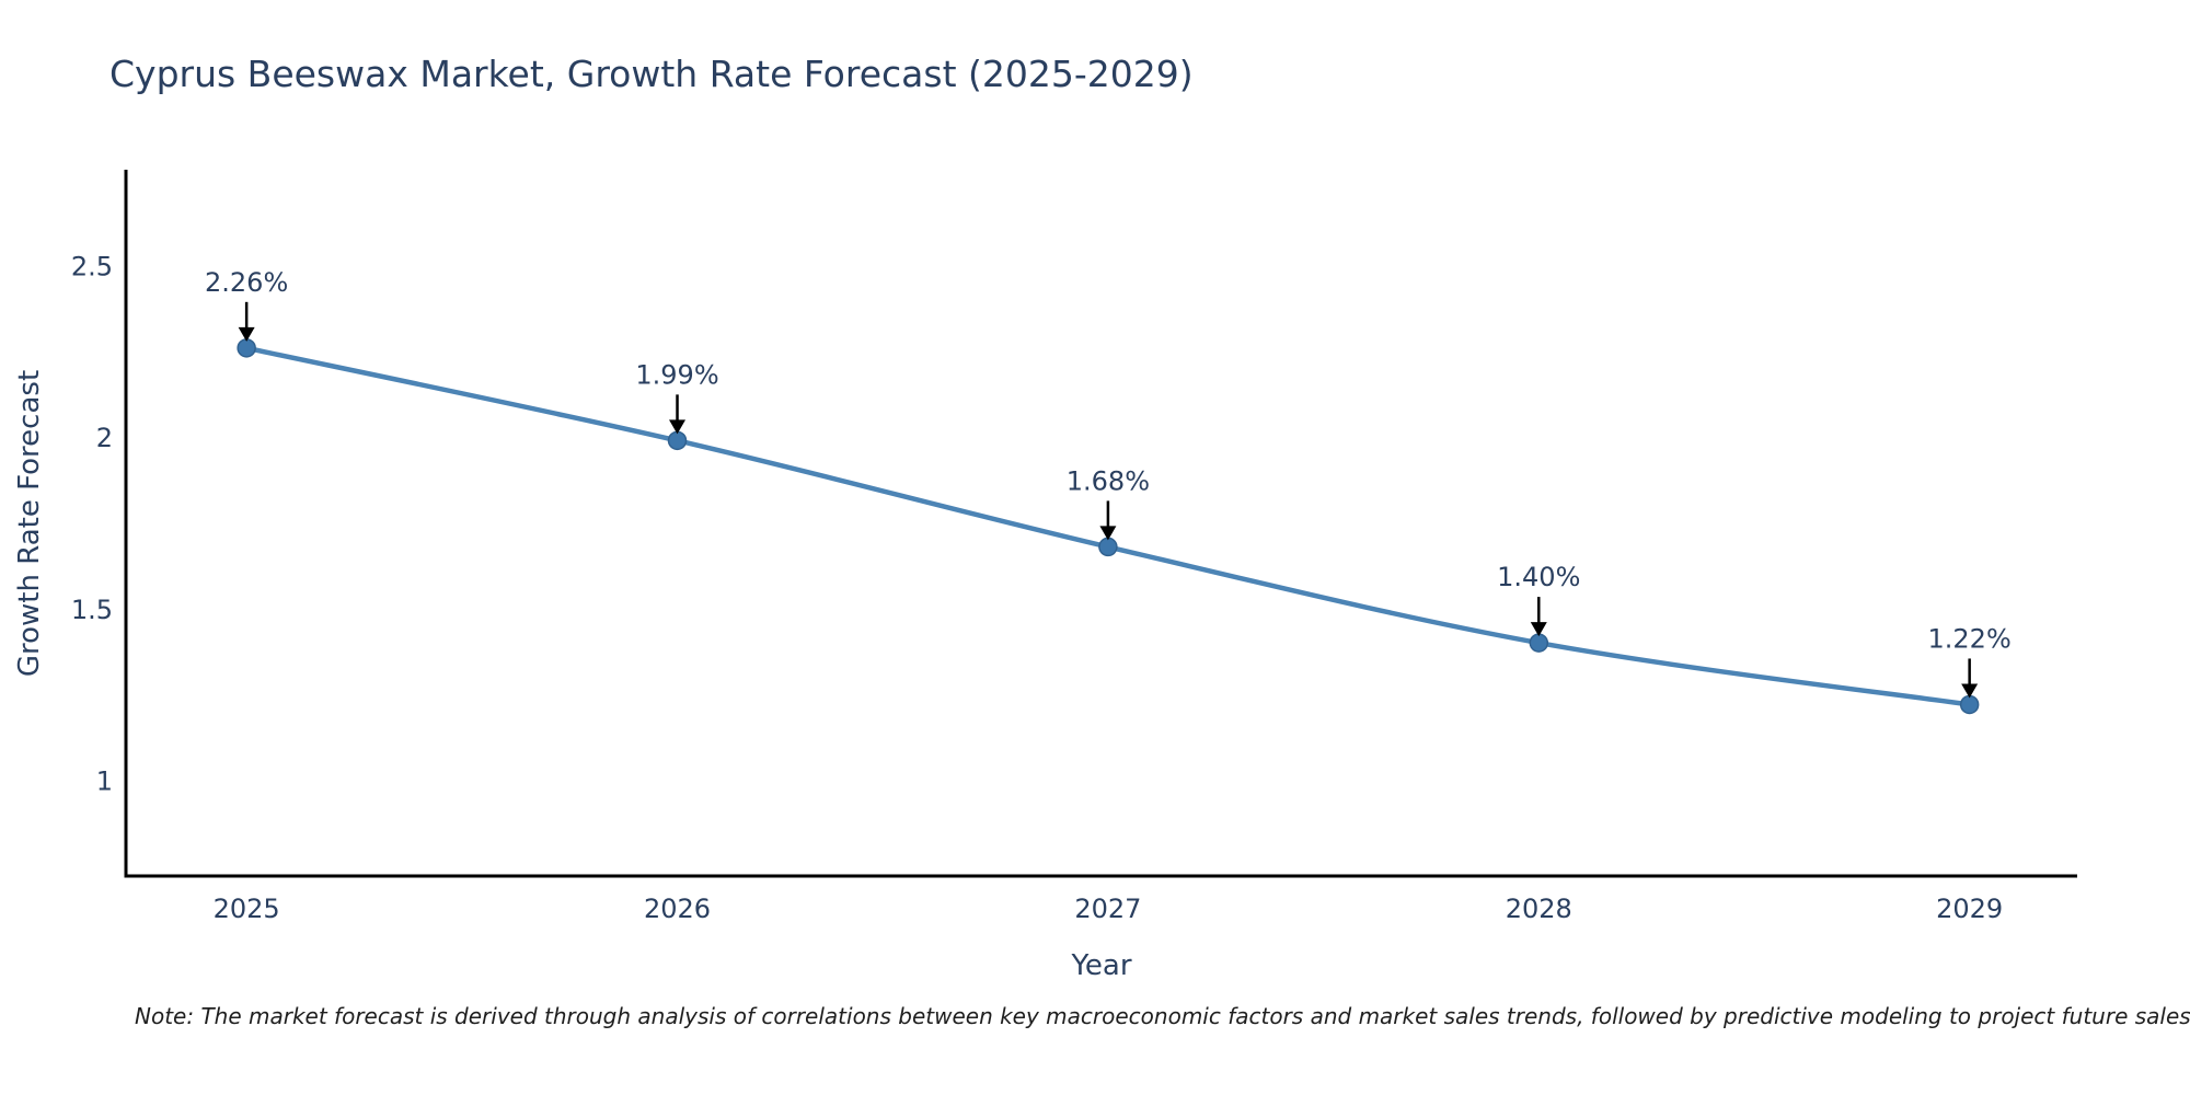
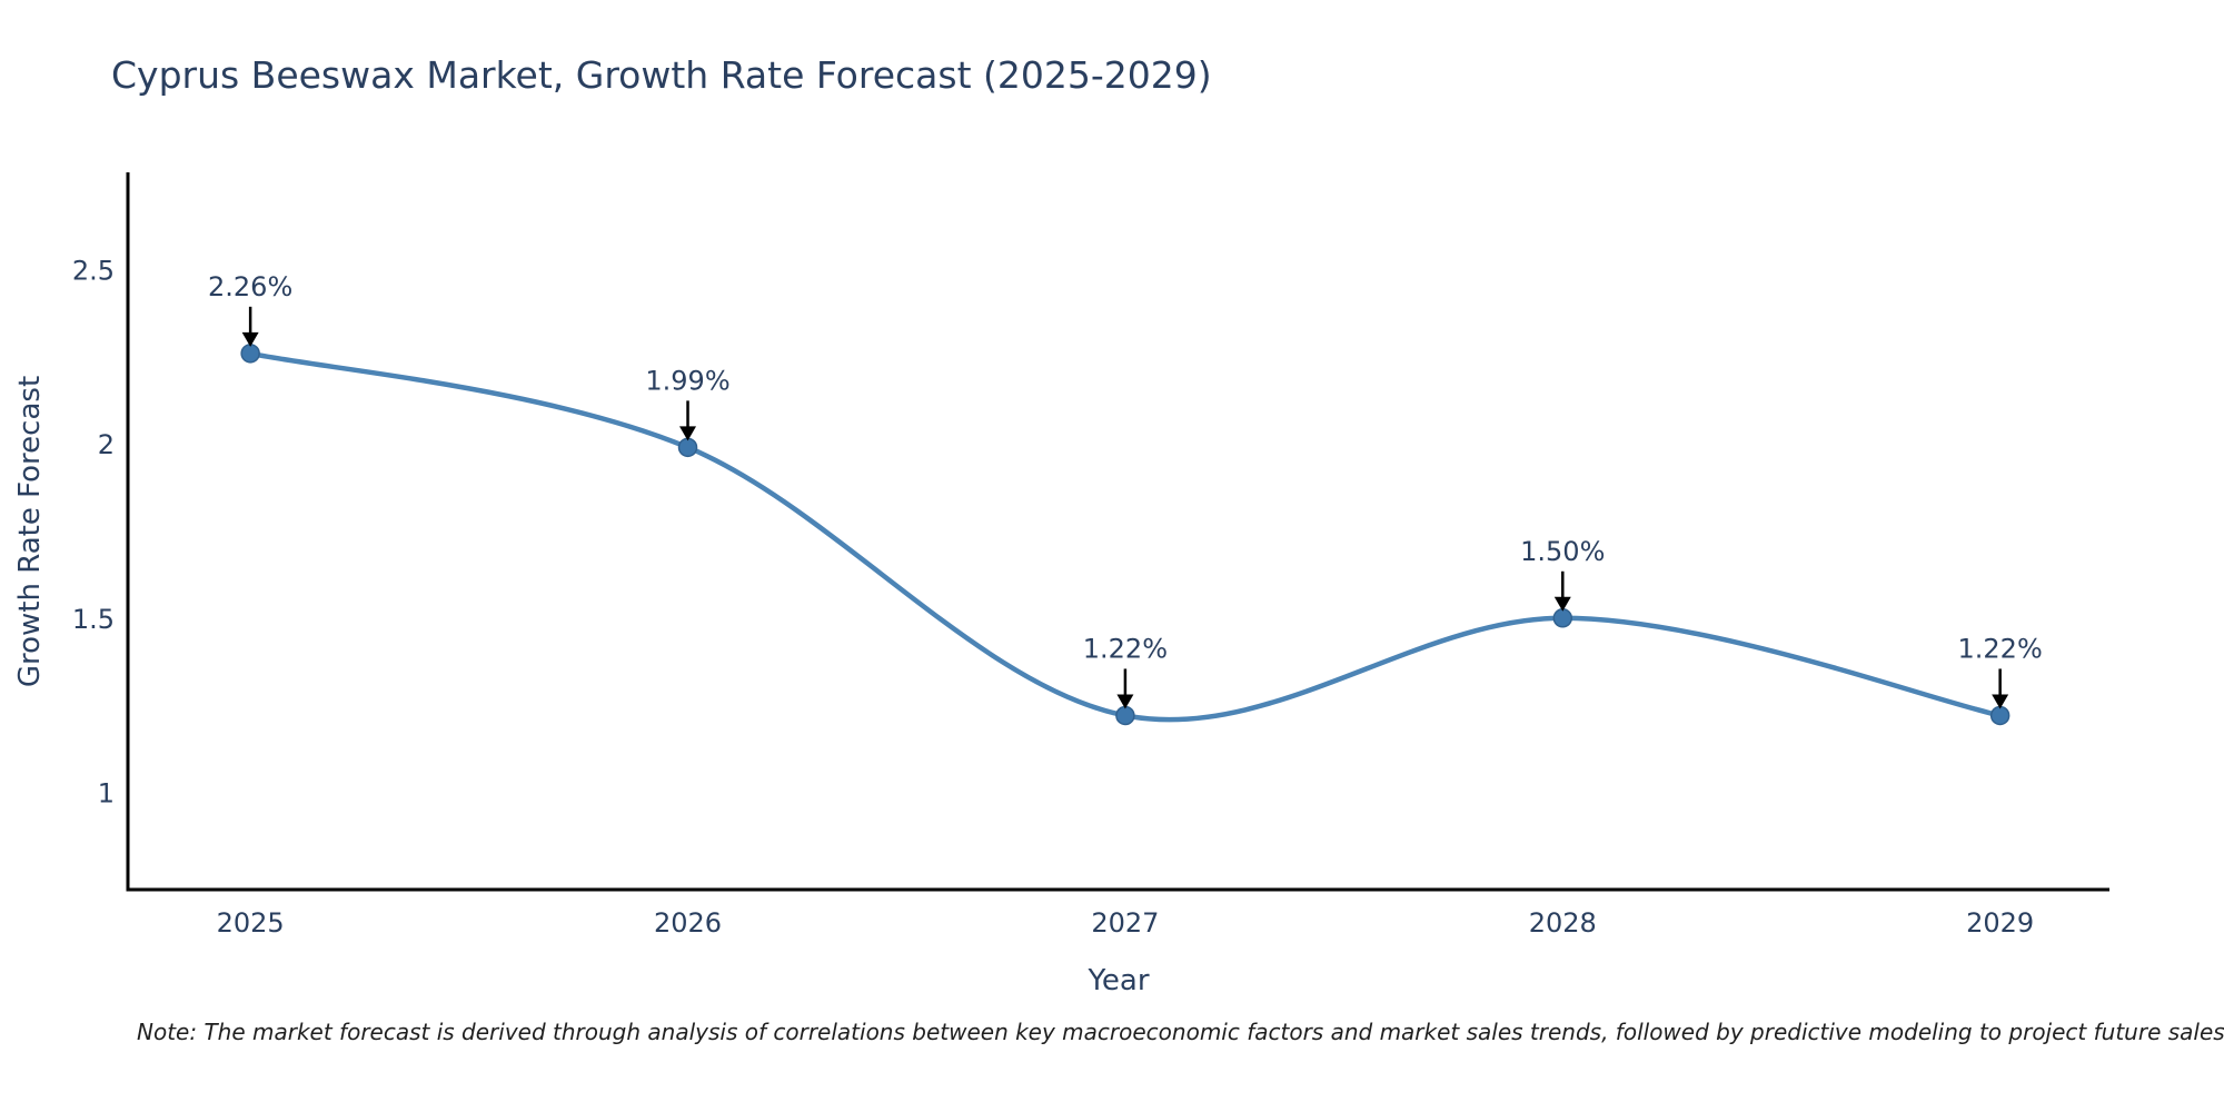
2027: 1.68% -> 1.22%
2028: 1.40% -> 1.50%
